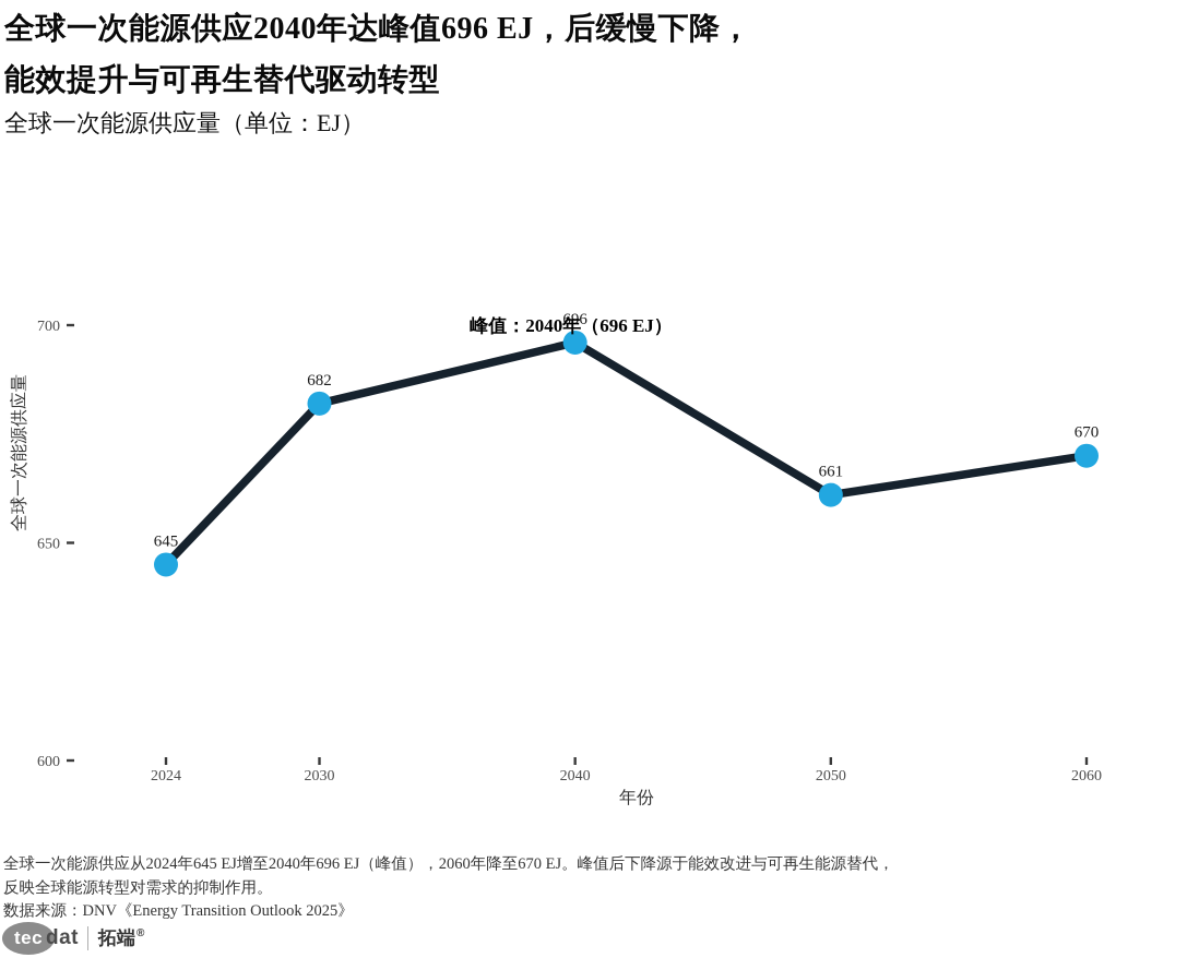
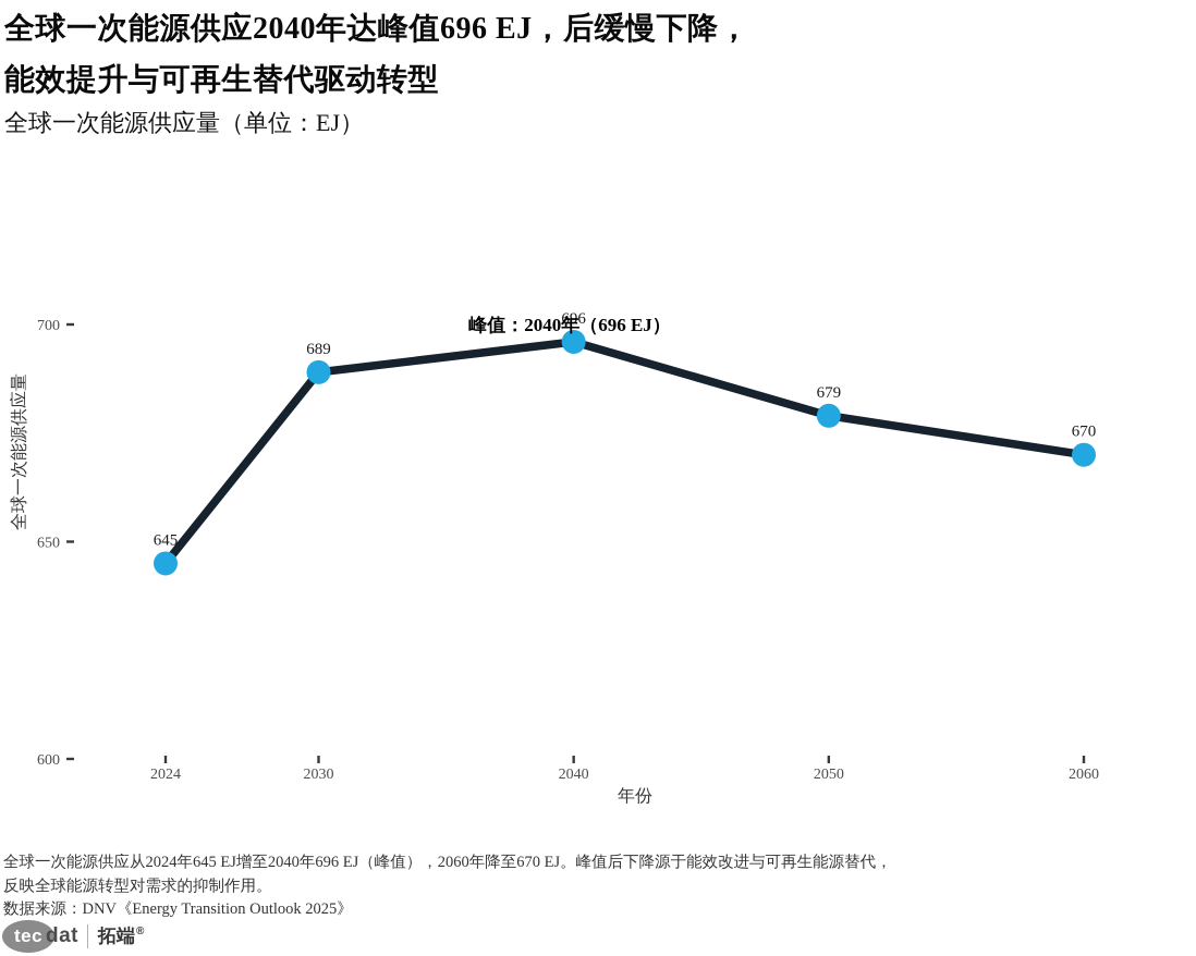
2030: 682 -> 689
2050: 661 -> 679
